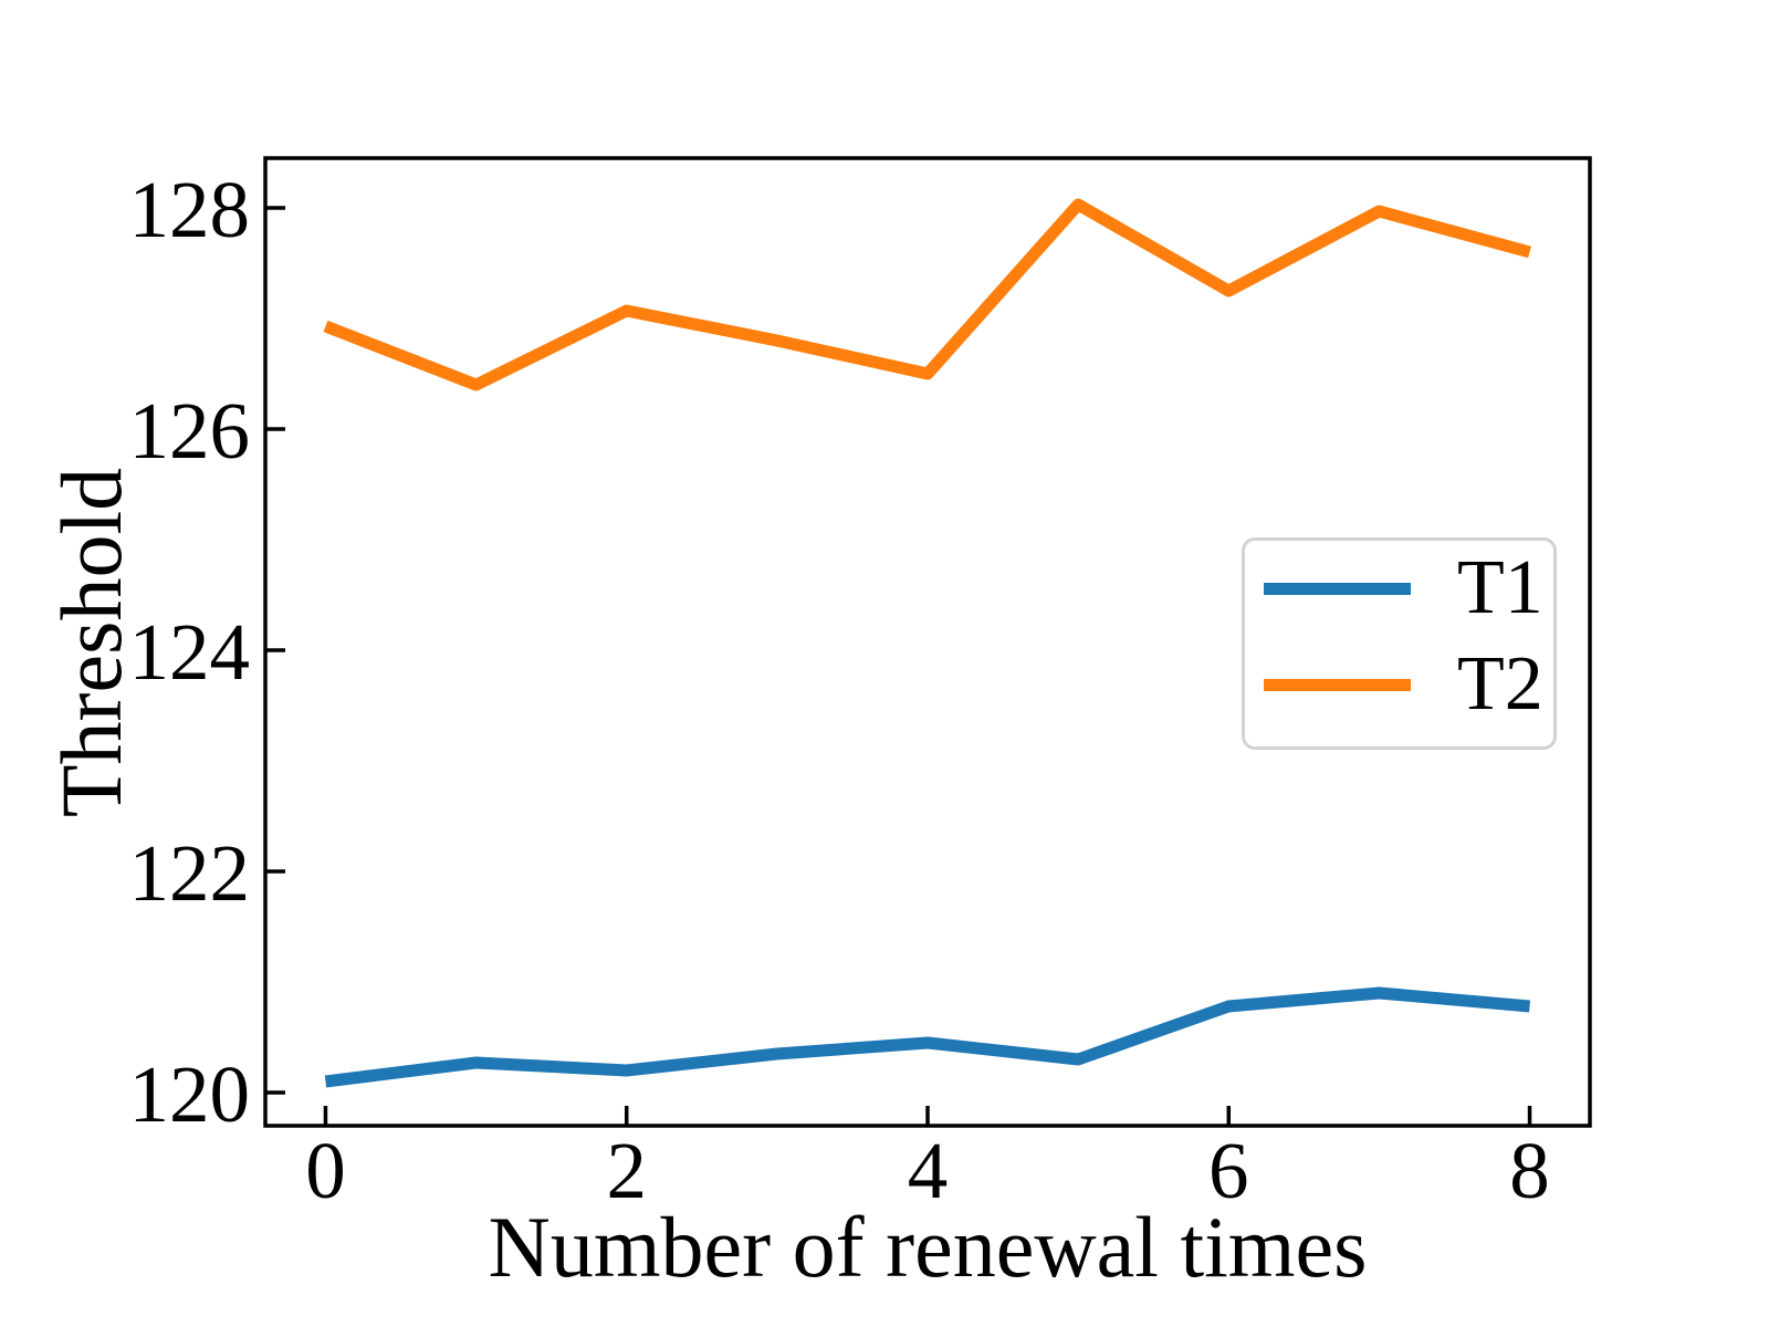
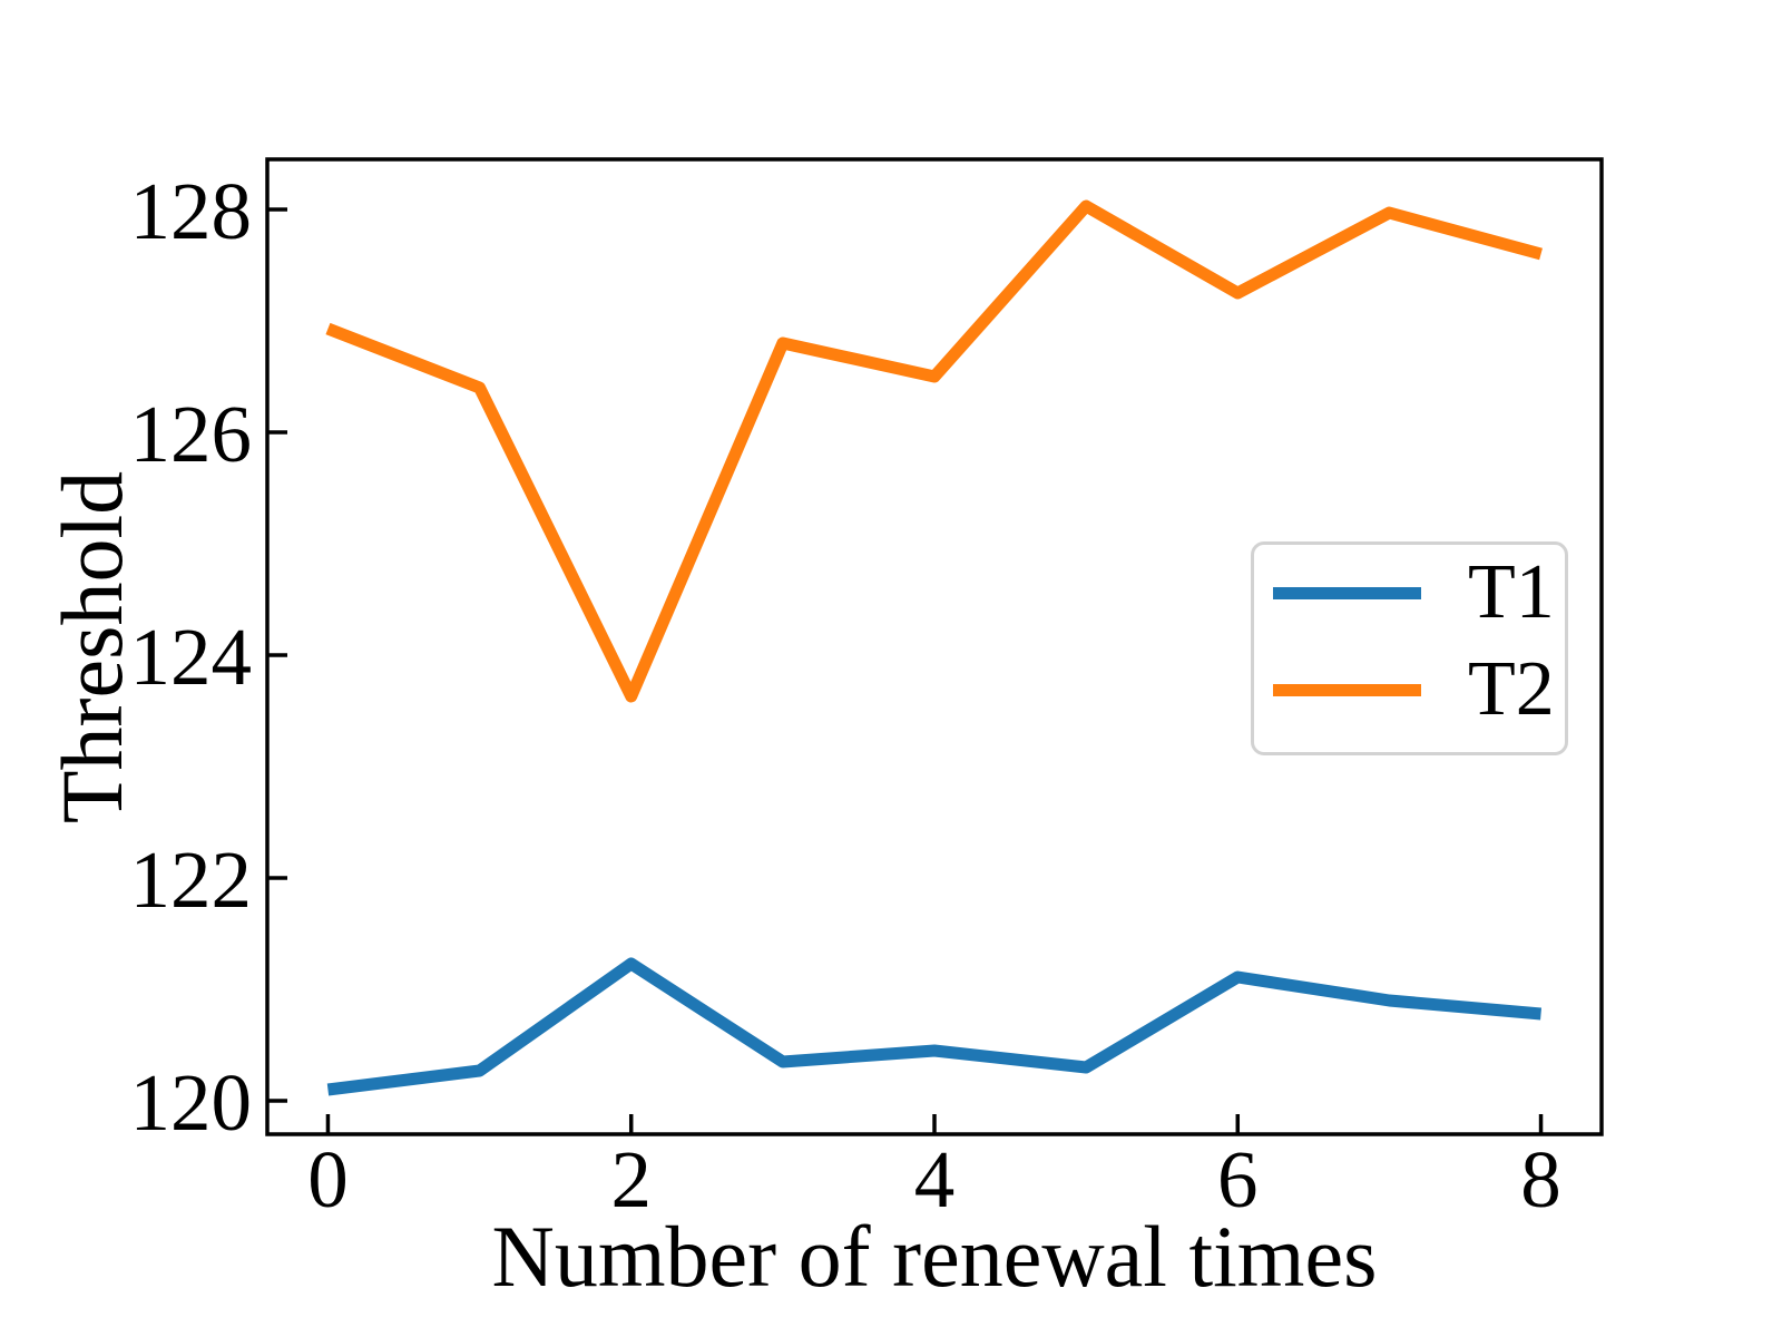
T1/2: 120.20 -> 121.23
T2/2: 127.07 -> 123.63
T1/6: 120.78 -> 121.11
